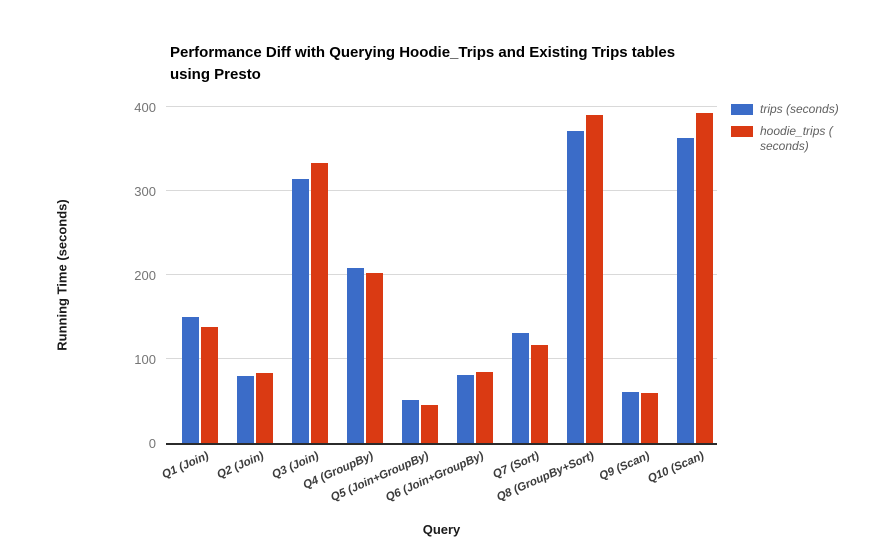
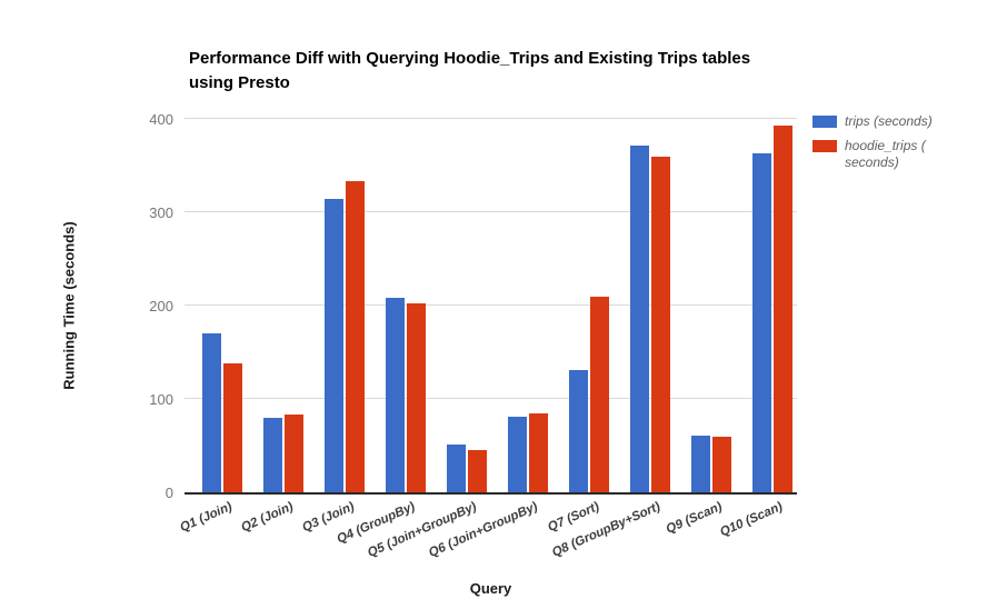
trips (seconds)/Q1 (Join): 150 -> 170
hoodie_trips ( seconds)/Q7 (Sort): 120 -> 210
hoodie_trips ( seconds)/Q8 (GroupBy+Sort): 390 -> 360
